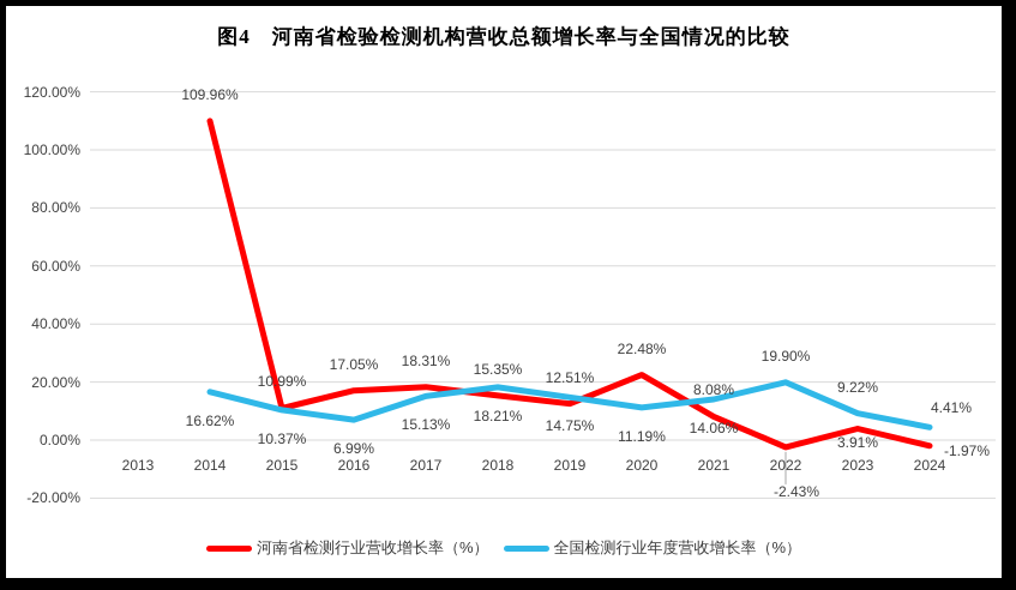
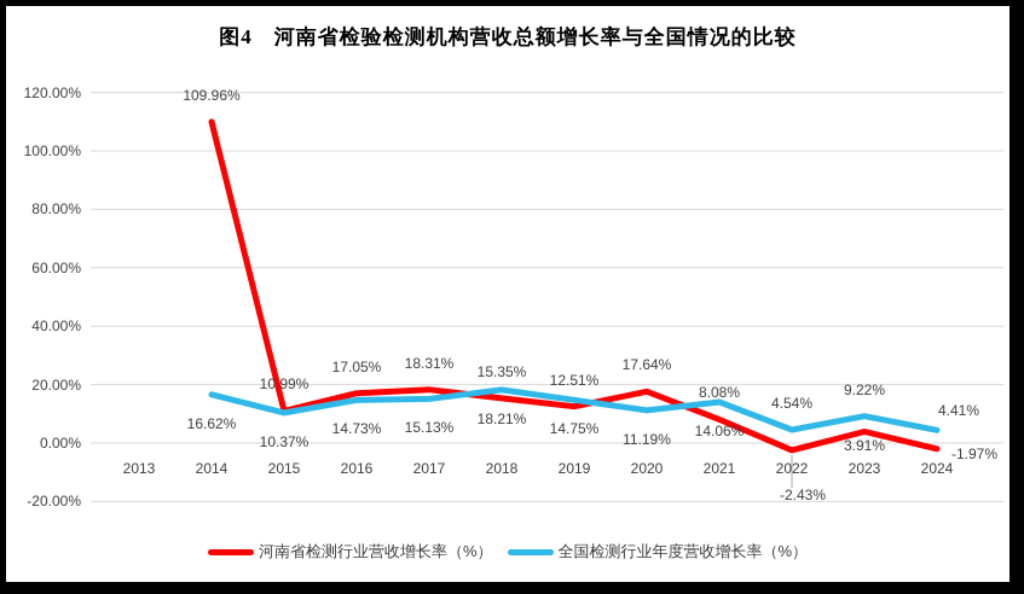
全国检测行业年度营收增长率（%）/2016: 6.99% -> 14.73%
河南省检测行业营收增长率（%）/2020: 22.48% -> 17.64%
全国检测行业年度营收增长率（%）/2022: 19.90% -> 4.54%
